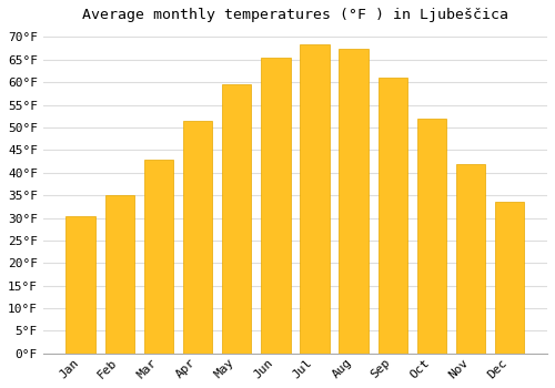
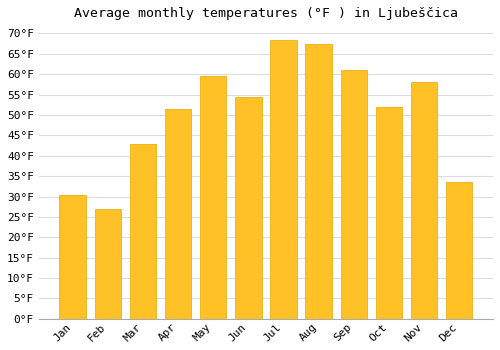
Feb: 35.0°F -> 27.0°F
Jun: 65.5°F -> 54.5°F
Nov: 42.0°F -> 58.0°F
